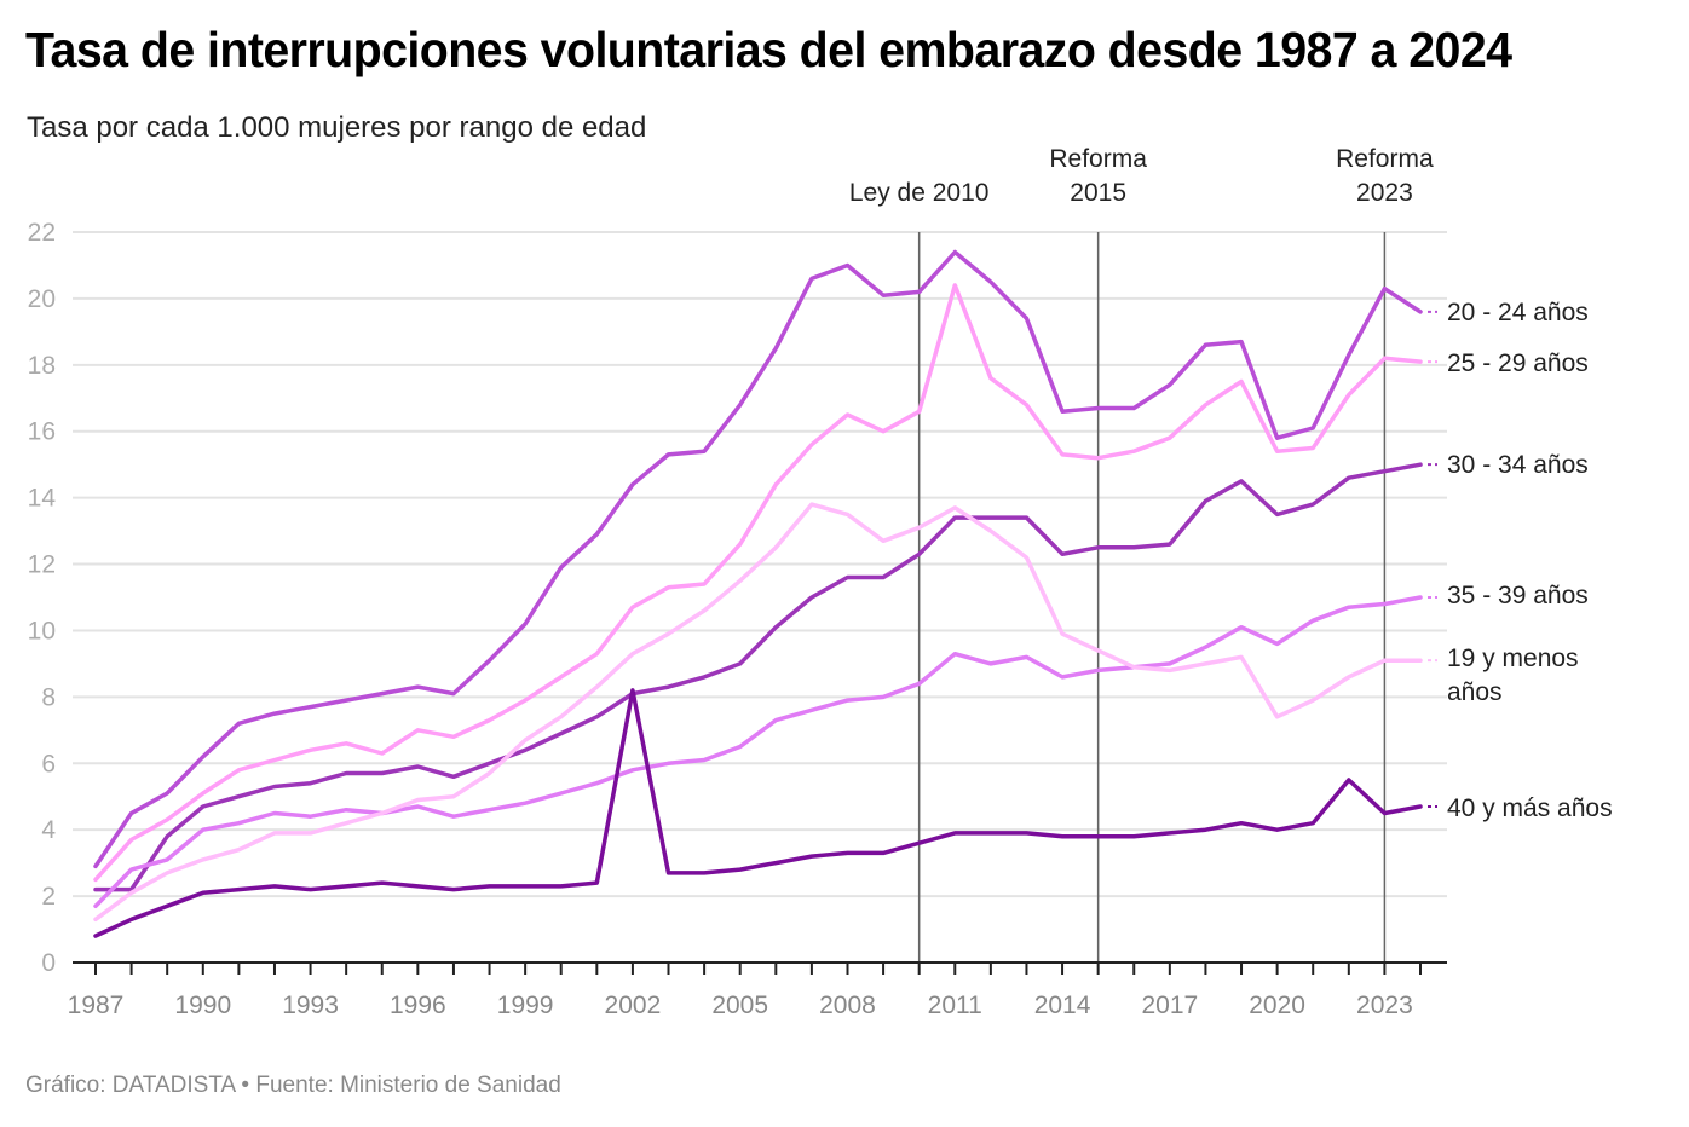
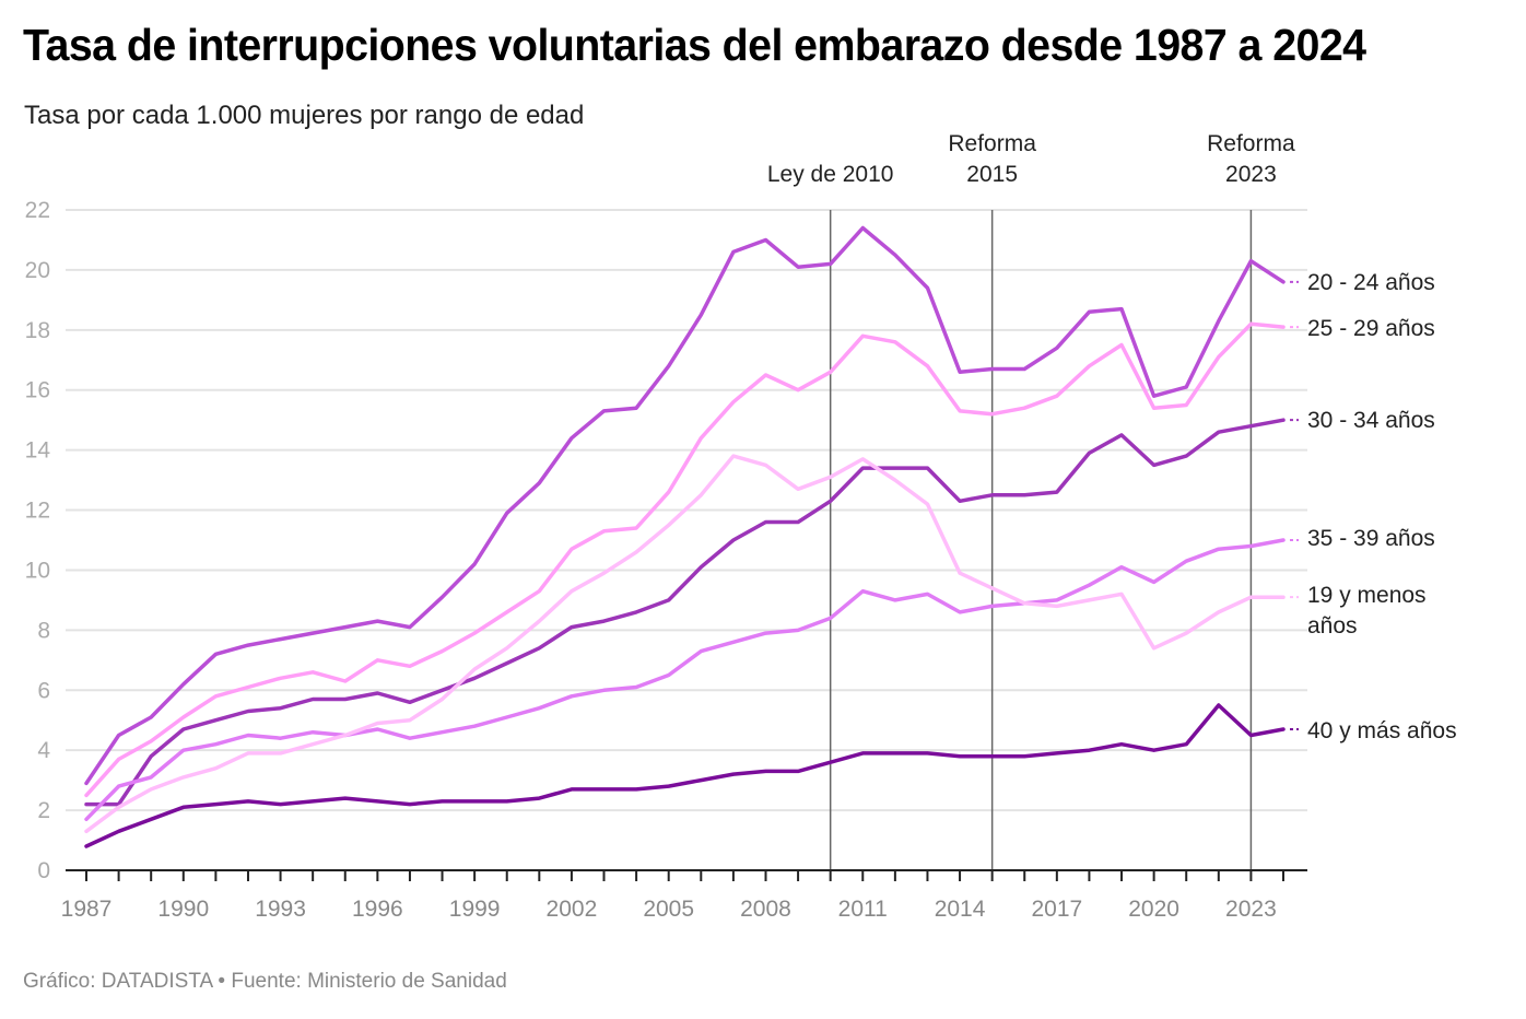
40 y más años/2002: 8.2 -> 2.7
25 - 29 años/2011: 20.4 -> 17.8
